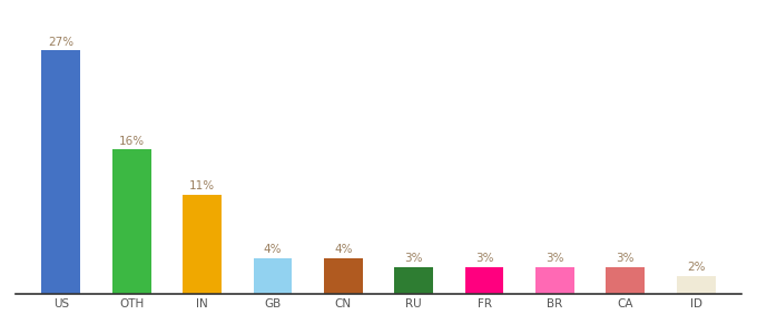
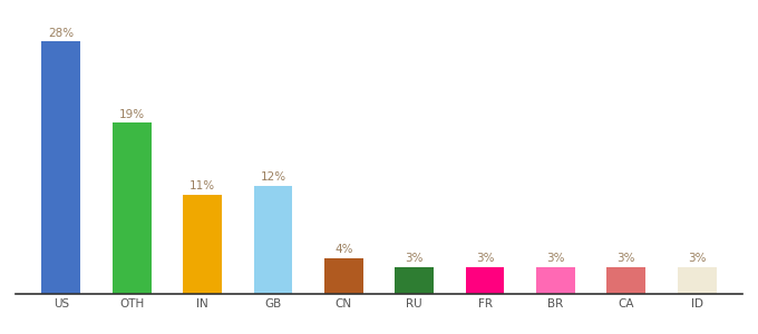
US: 27% -> 28%
OTH: 16% -> 19%
GB: 4% -> 12%
ID: 2% -> 3%
